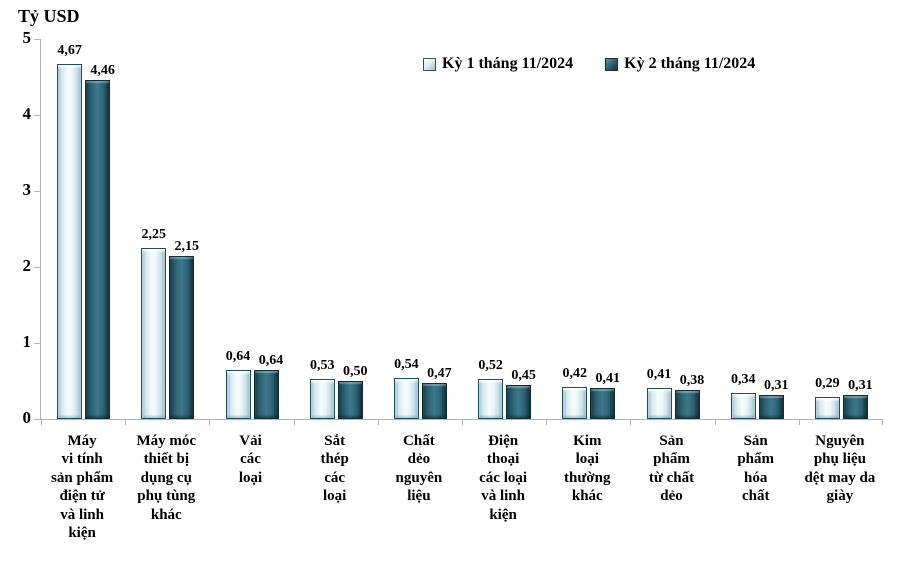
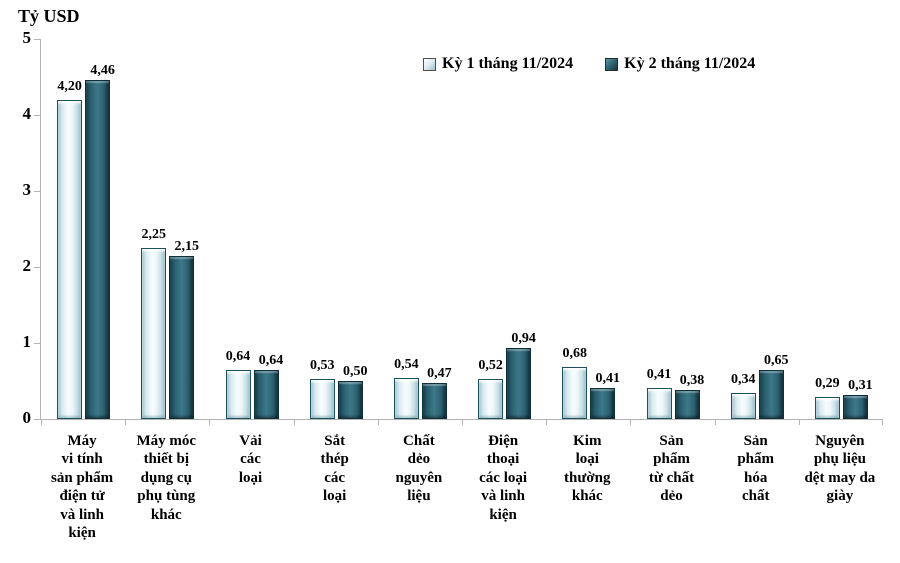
Kỳ 1 tháng 11/2024/Máy vi tính sản phẩm điện tử và linh kiện: 4,67 -> 4,20
Kỳ 2 tháng 11/2024/Điện thoại các loại và linh kiện: 0,45 -> 0,94
Kỳ 1 tháng 11/2024/Kim loại thường khác: 0,42 -> 0,68
Kỳ 2 tháng 11/2024/Sản phẩm hóa chất: 0,31 -> 0,65
